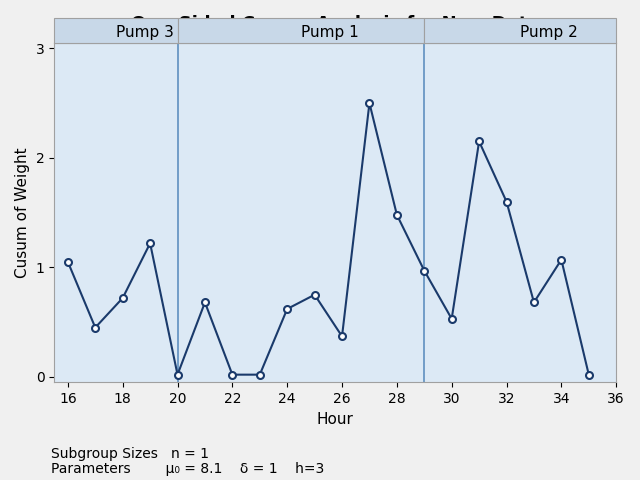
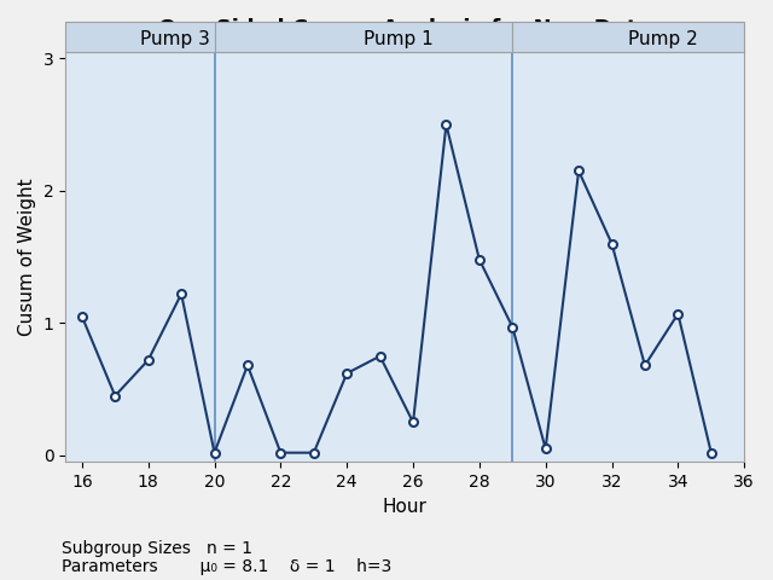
26: 0.37 -> 0.25
30: 0.53 -> 0.05
